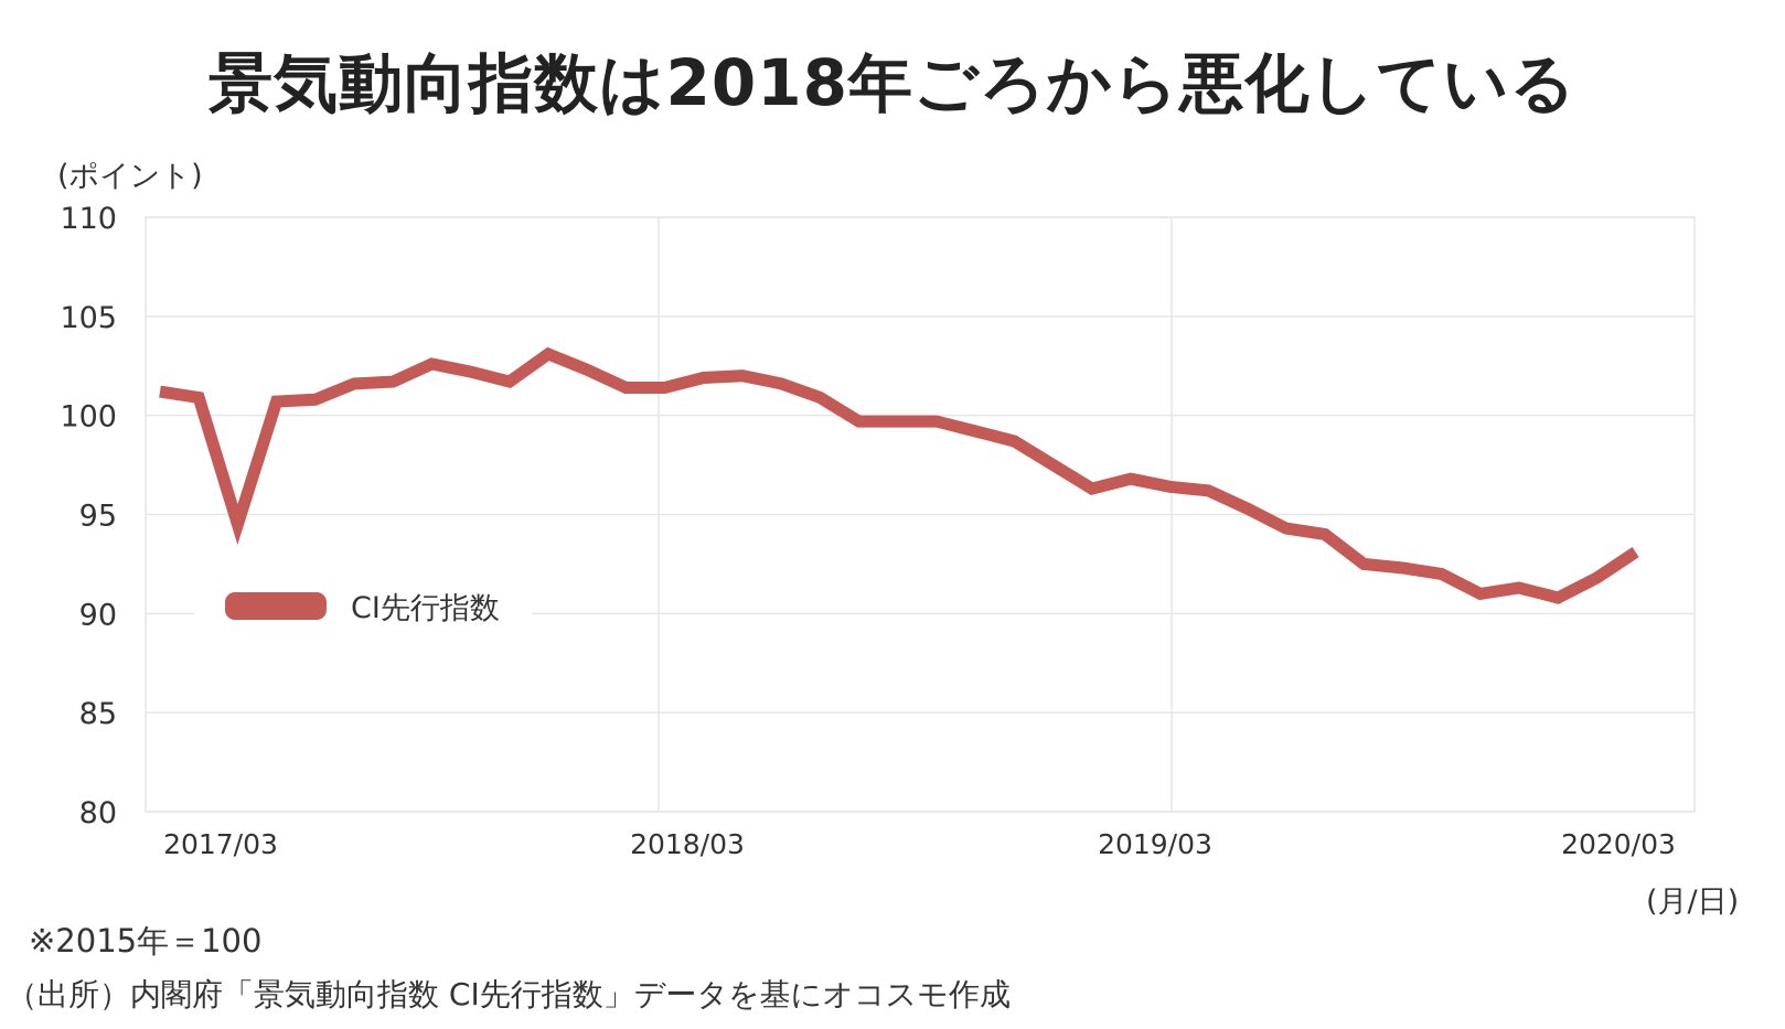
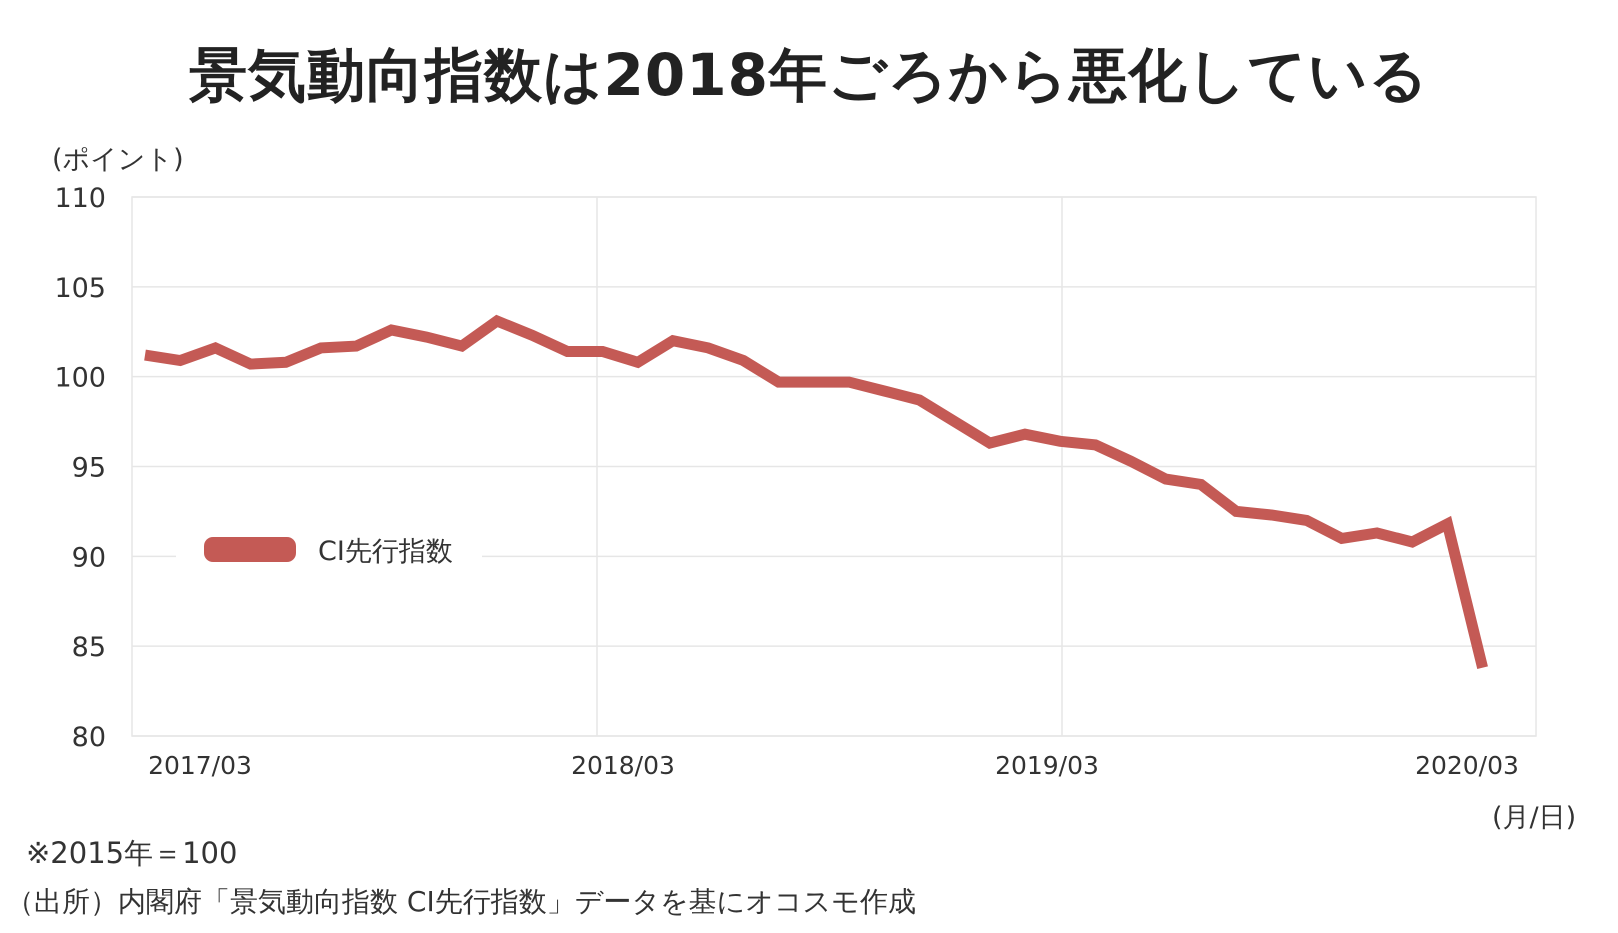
2017/03: 94.5 -> 101.6
2018/03: 101.9 -> 100.8
2020/03: 93.1 -> 83.8
